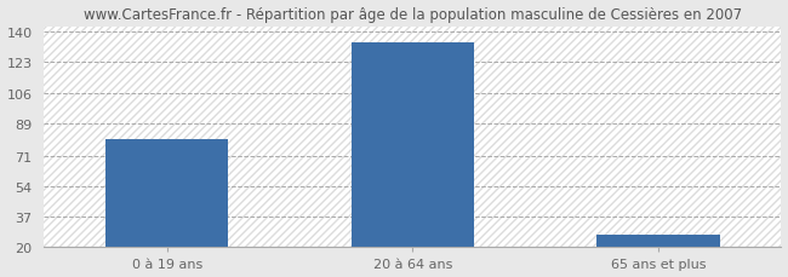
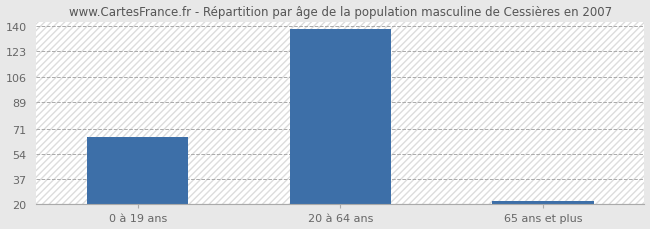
0 à 19 ans: 80 -> 65
20 à 64 ans: 134 -> 138
65 ans et plus: 27 -> 22
